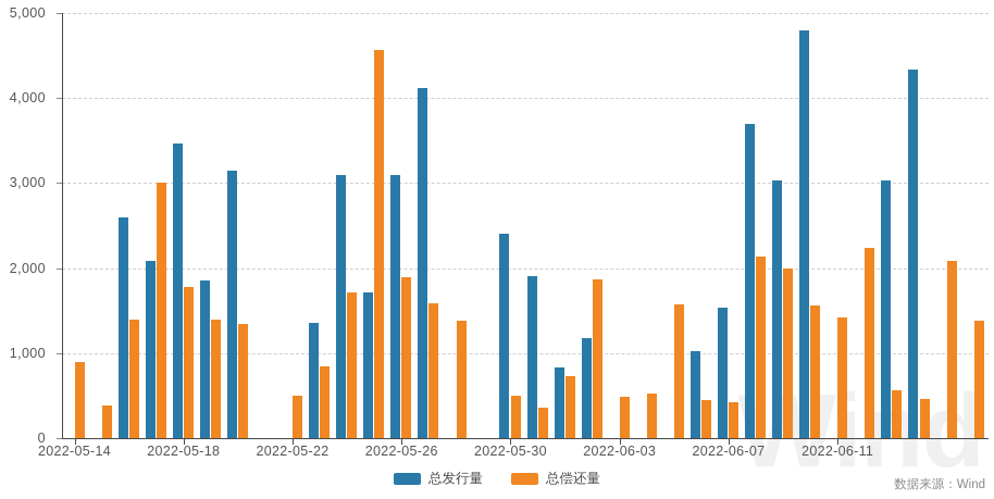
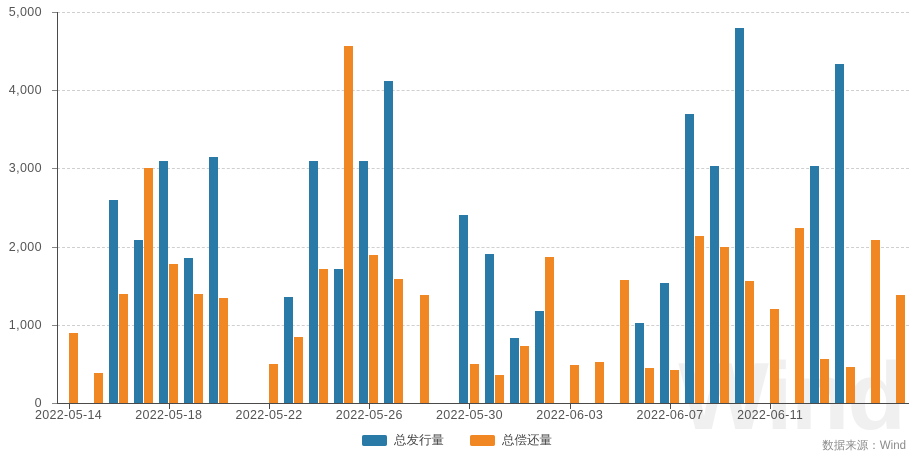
总发行量/2022-05-18: 3500 -> 3100
总偿还量/2022-06-11: 1400 -> 1200
